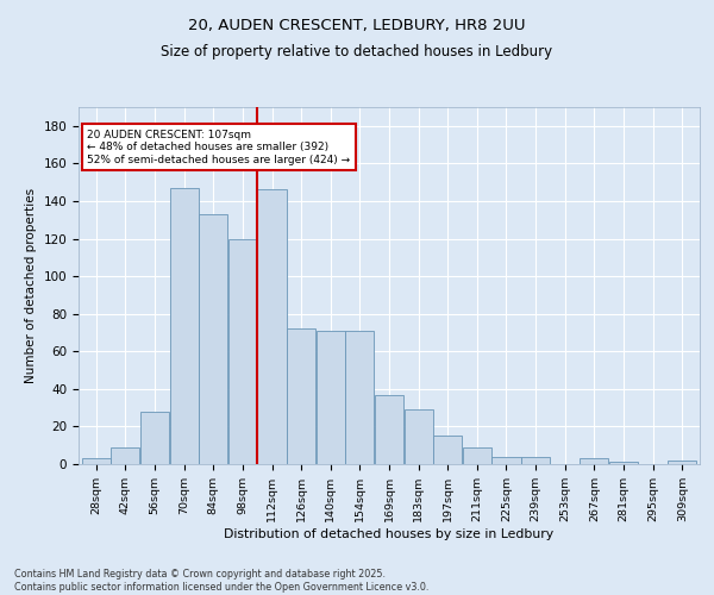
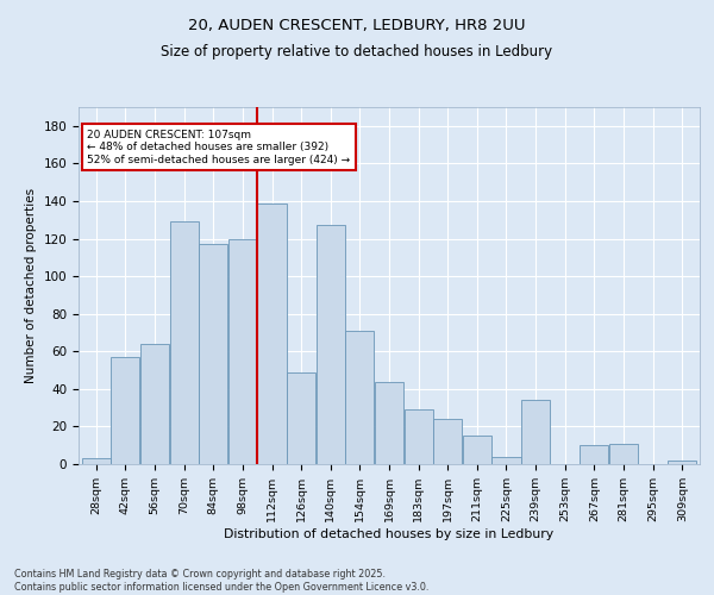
42sqm: 9 -> 57
56sqm: 28 -> 64
70sqm: 147 -> 129
84sqm: 133 -> 117
112sqm: 146 -> 139
126sqm: 72 -> 49
140sqm: 71 -> 127
169sqm: 37 -> 44
197sqm: 15 -> 24
211sqm: 9 -> 15
239sqm: 4 -> 34
267sqm: 3 -> 10
281sqm: 1 -> 11
